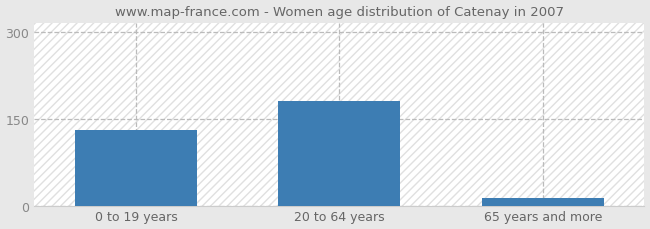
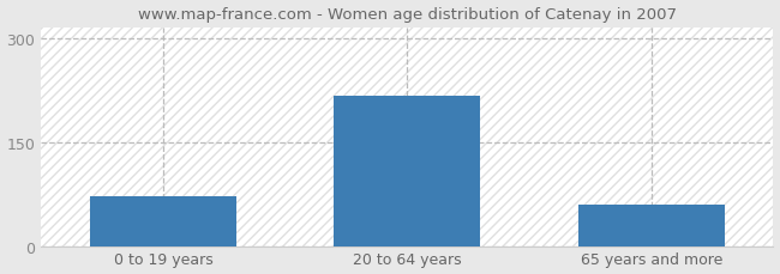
0 to 19 years: 130 -> 72
20 to 64 years: 180 -> 216
65 years and more: 13 -> 60
